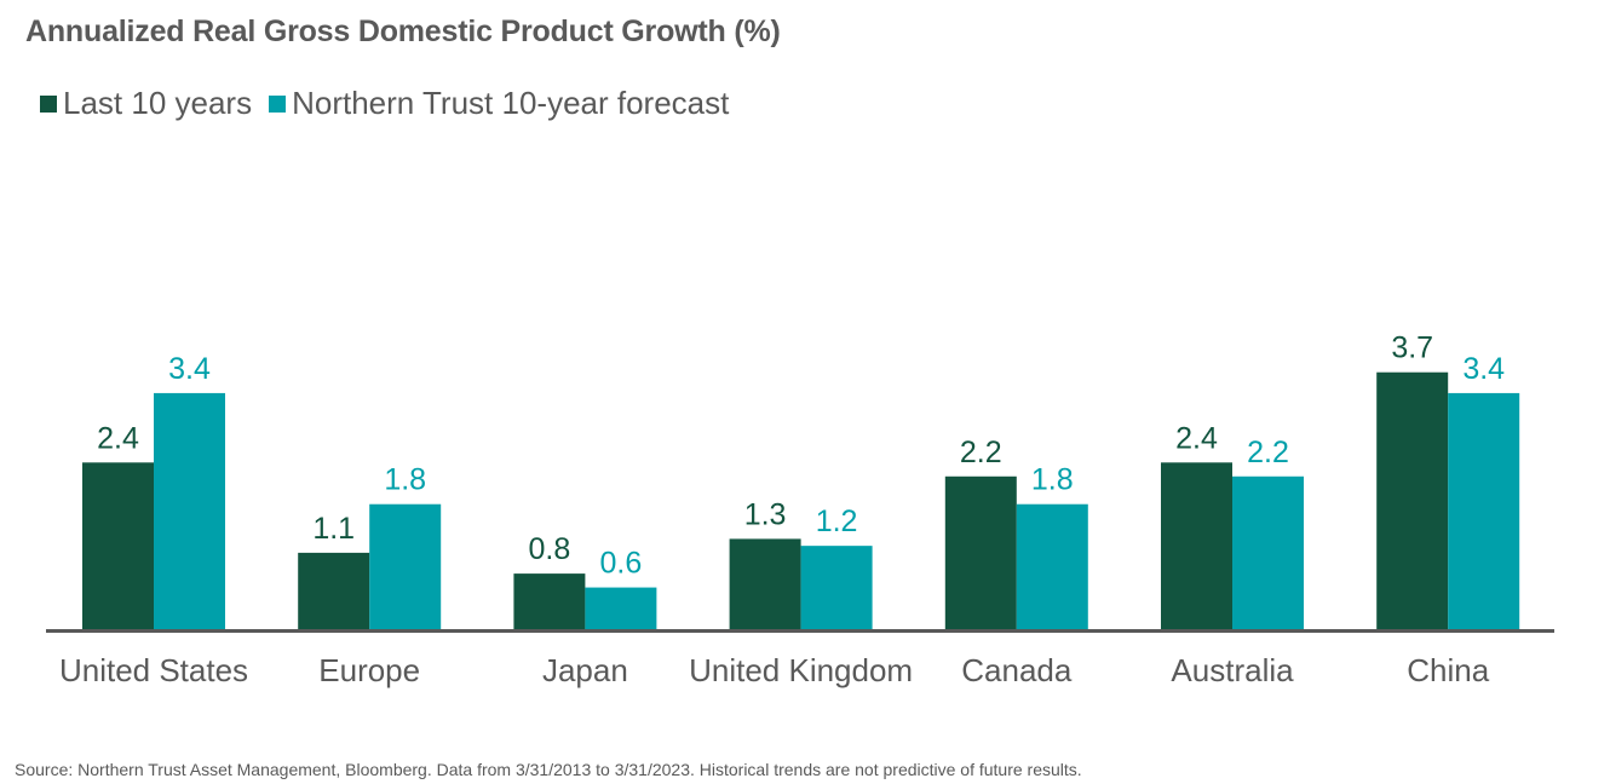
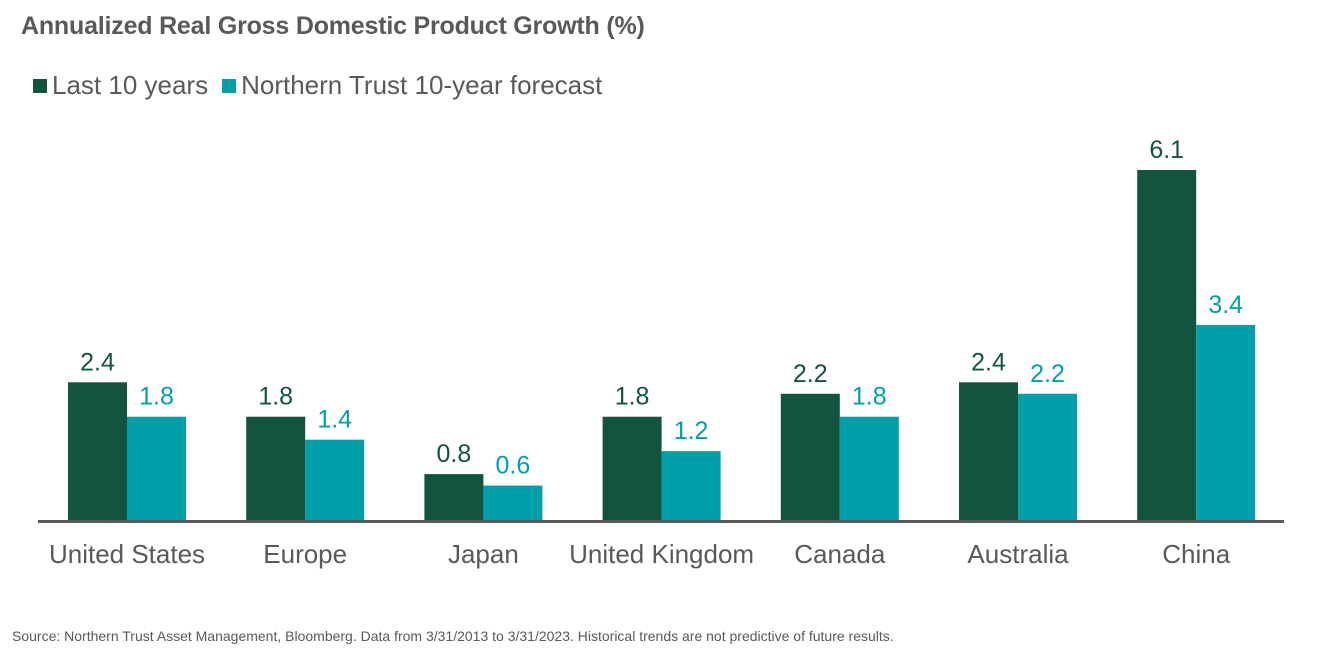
Northern Trust 10-year forecast/United States: 3.4 -> 1.8
Last 10 years/Europe: 1.1 -> 1.8
Northern Trust 10-year forecast/Europe: 1.8 -> 1.4
Last 10 years/United Kingdom: 1.3 -> 1.8
Last 10 years/China: 3.7 -> 6.1
